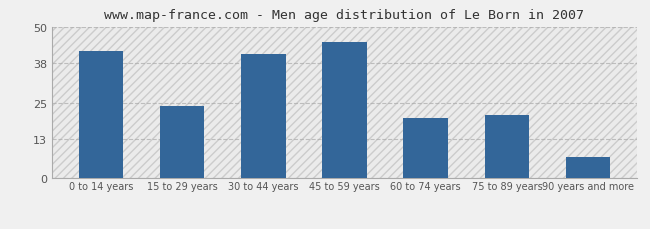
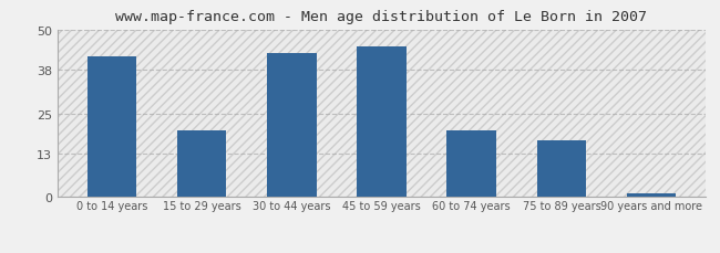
15 to 29 years: 24 -> 20
30 to 44 years: 41 -> 43
75 to 89 years: 21 -> 17
90 years and more: 7 -> 1
